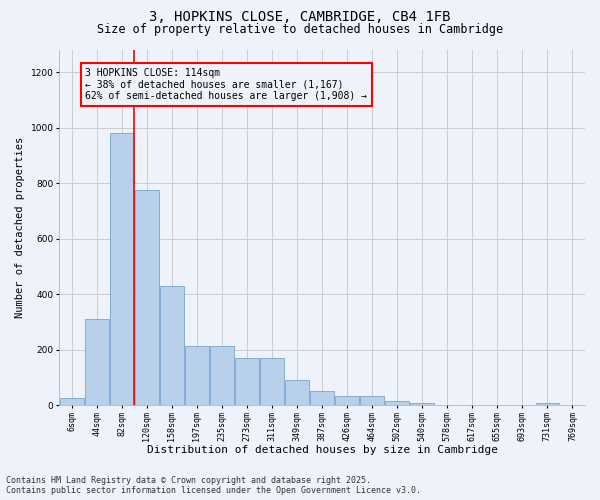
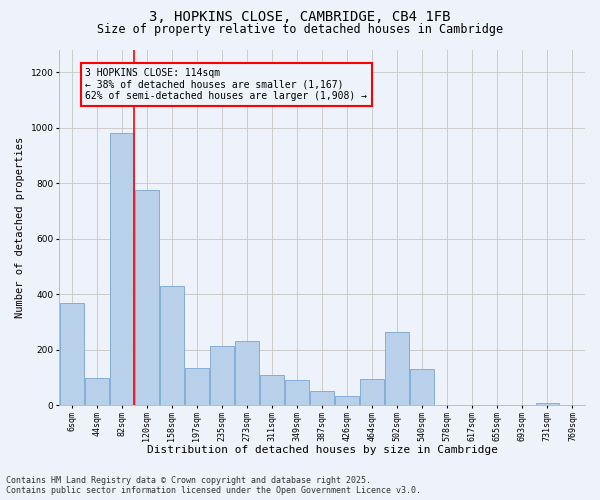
6sqm: 25 -> 370
44sqm: 310 -> 100
197sqm: 215 -> 135
273sqm: 170 -> 230
311sqm: 170 -> 110
464sqm: 35 -> 95
502sqm: 15 -> 265
540sqm: 10 -> 130
